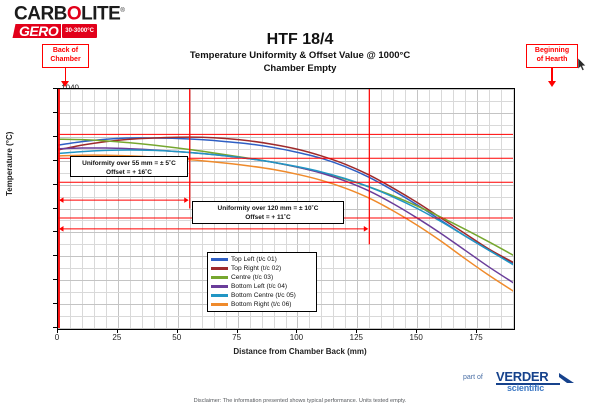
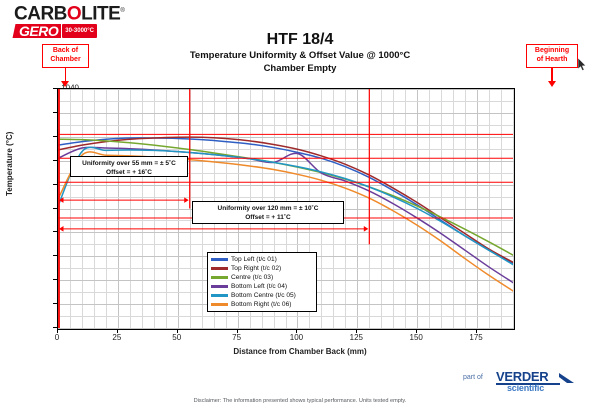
Bottom Left (t/c 04)/0: 1015 -> 1011
Bottom Centre (t/c 05)/0: 1013 -> 991
Bottom Right (t/c 06)/0: 1012 -> 994
Bottom Left (t/c 04)/100: 1007 -> 1013
